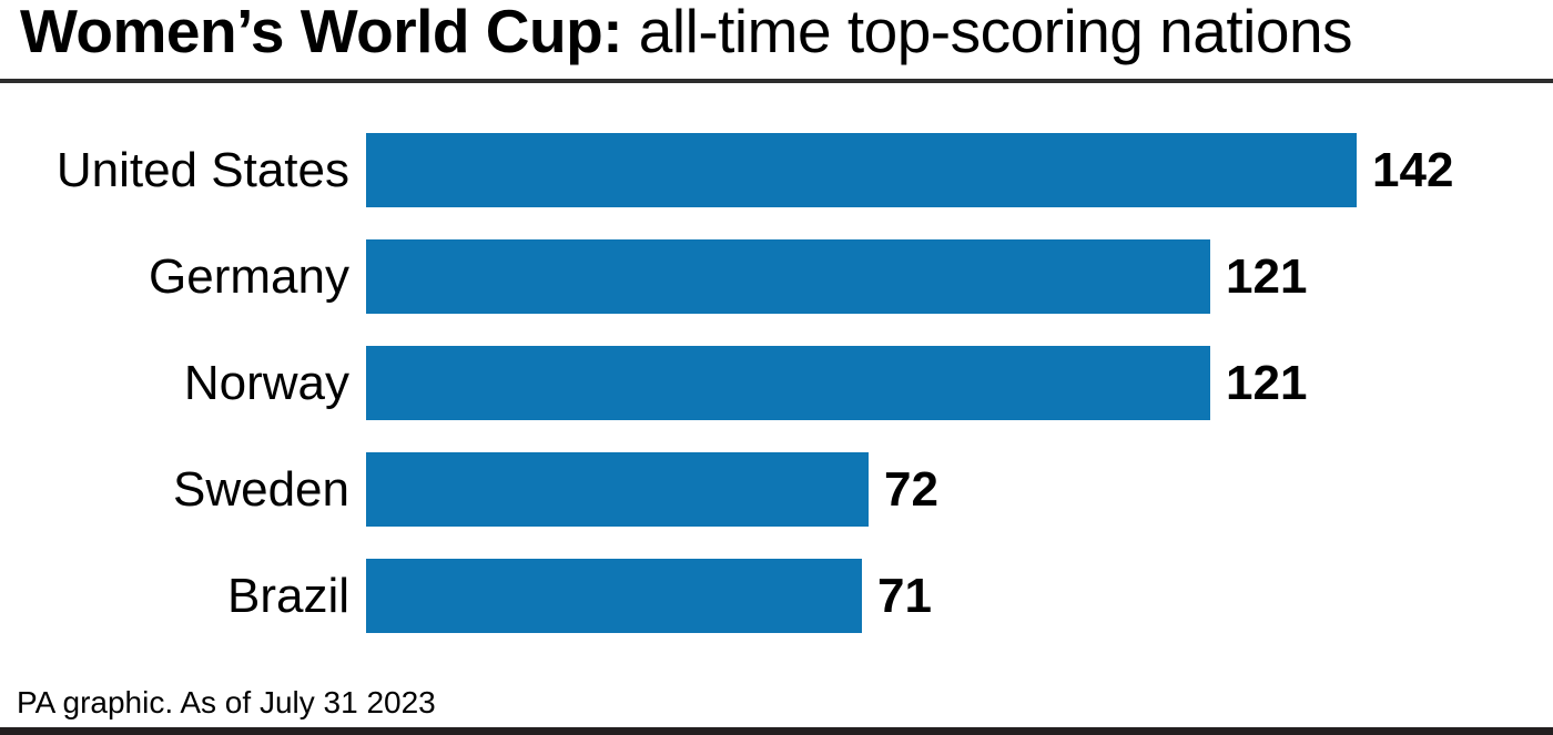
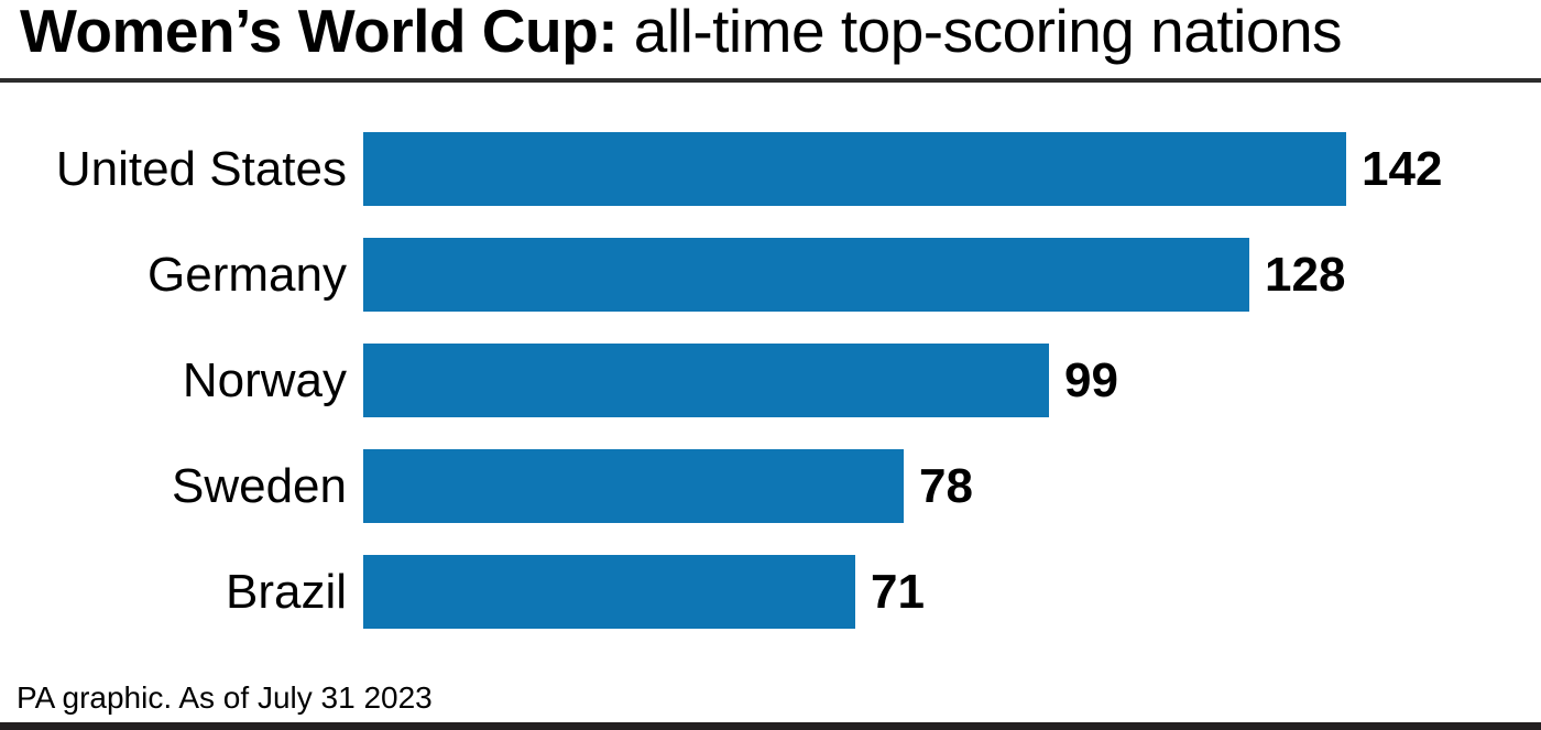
Germany: 121 -> 128
Norway: 121 -> 99
Sweden: 72 -> 78
